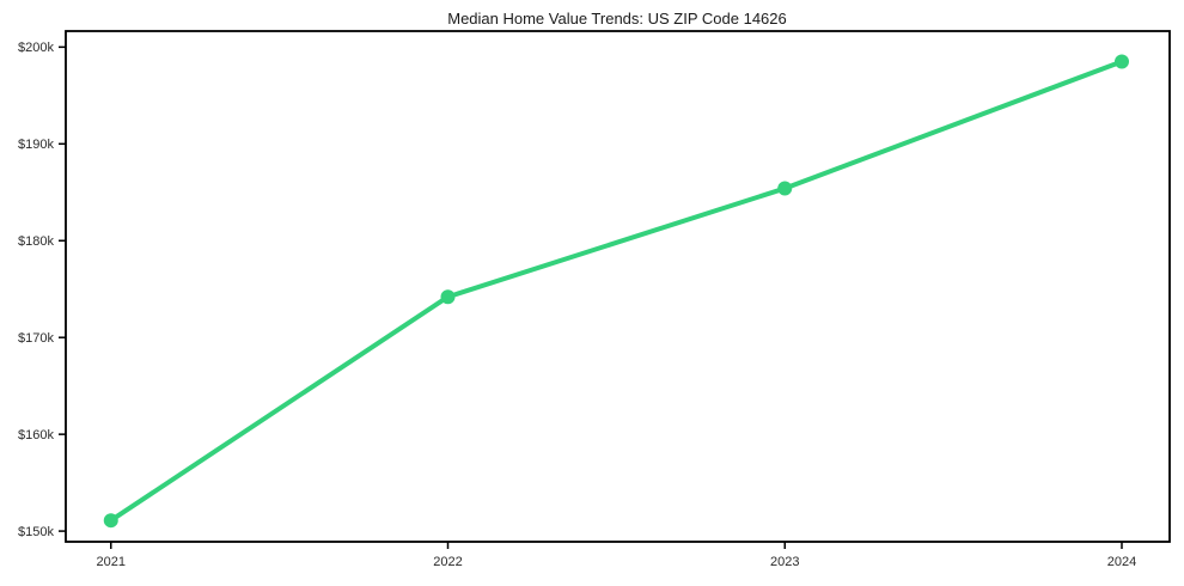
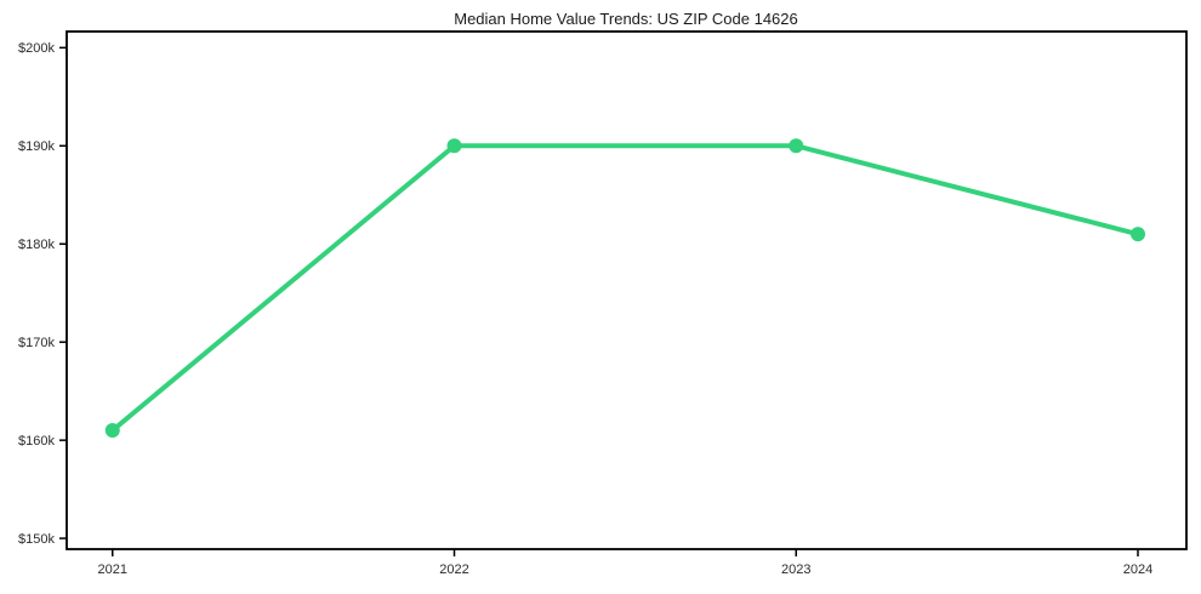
2021: $151k -> $161k
2022: $174k -> $190k
2023: $185k -> $190k
2024: $198k -> $181k
